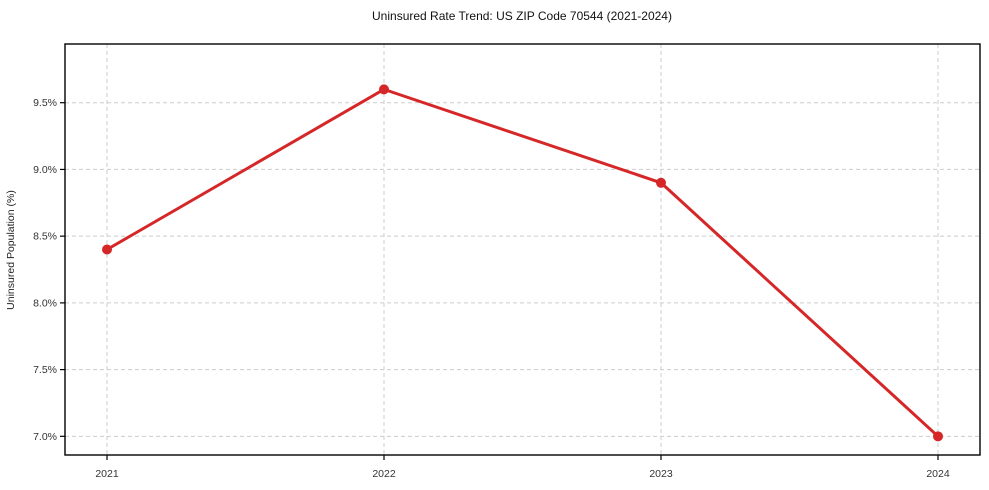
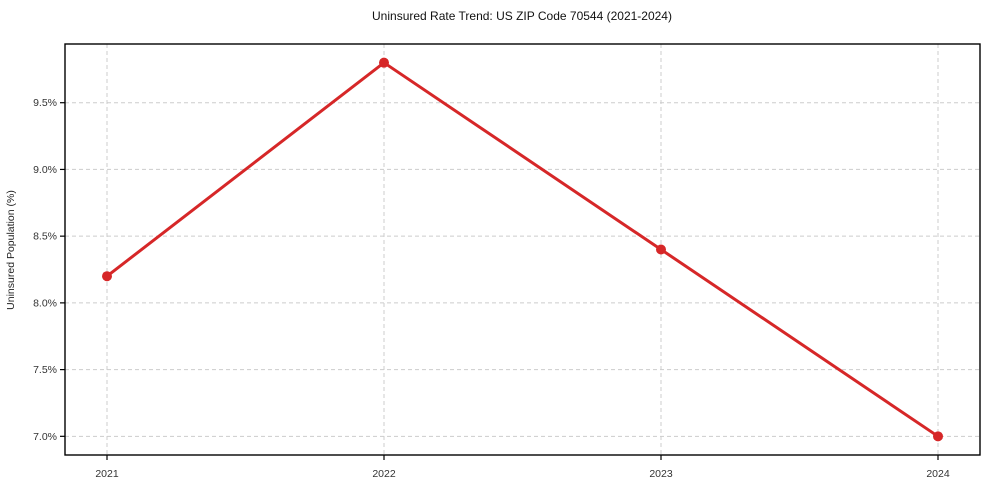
2021: 8.4% -> 8.2%
2022: 9.6% -> 9.8%
2023: 8.9% -> 8.4%
